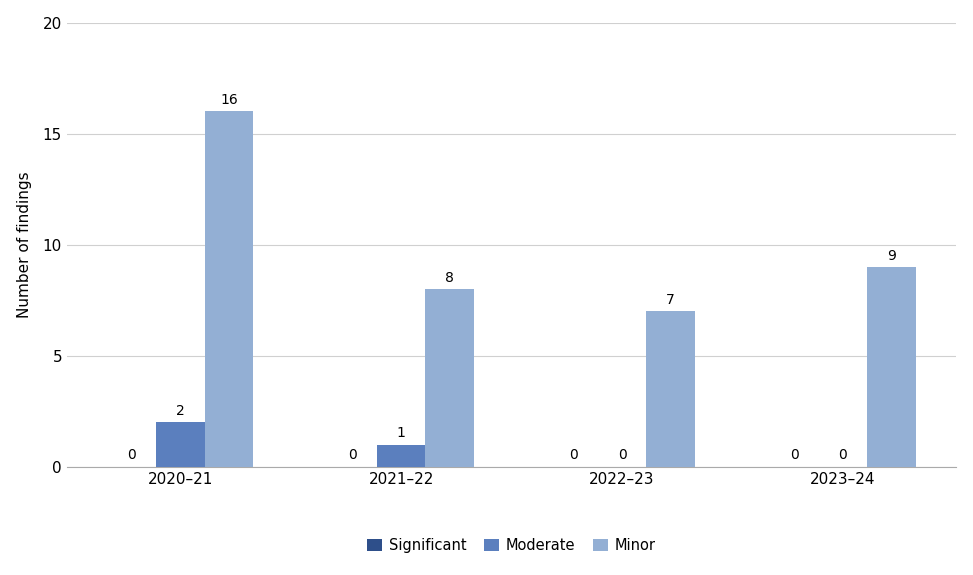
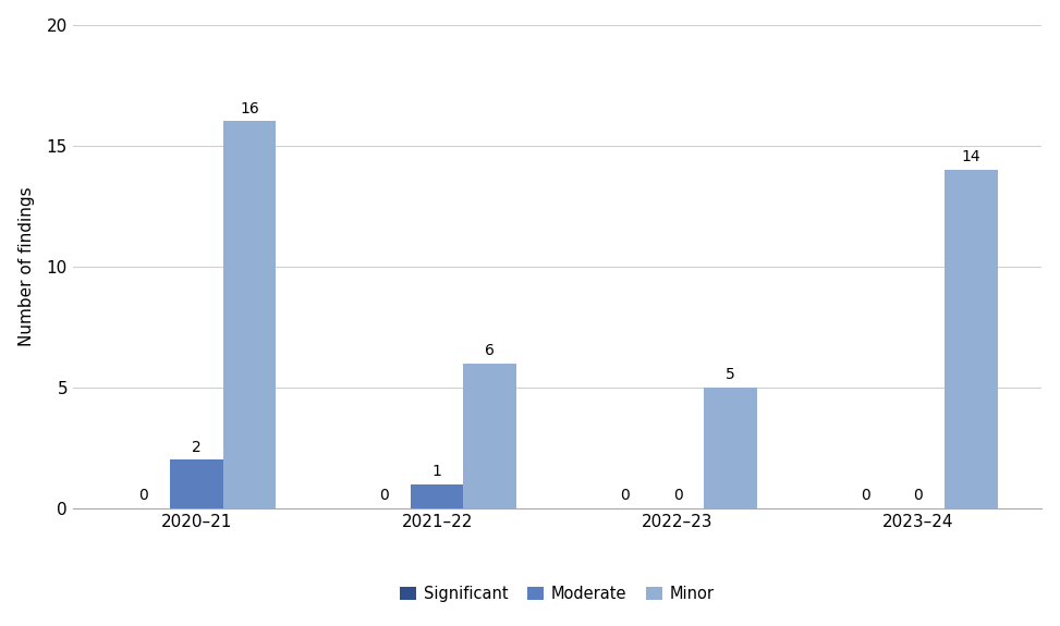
Minor/2021–22: 8 -> 6
Minor/2022–23: 7 -> 5
Minor/2023–24: 9 -> 14
